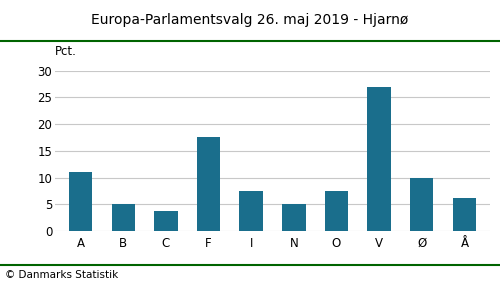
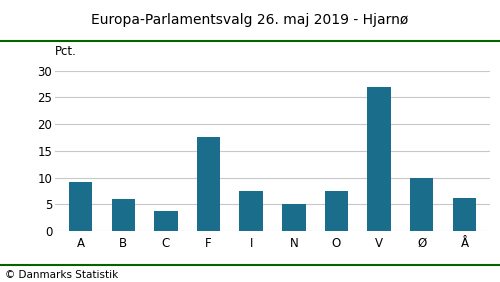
A: 11.0 -> 9.2
B: 5.0 -> 6.0
